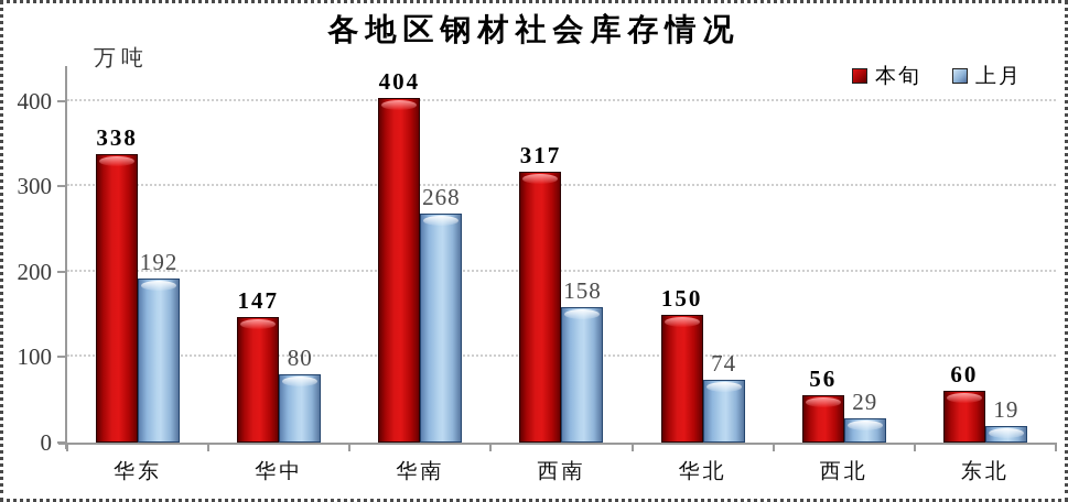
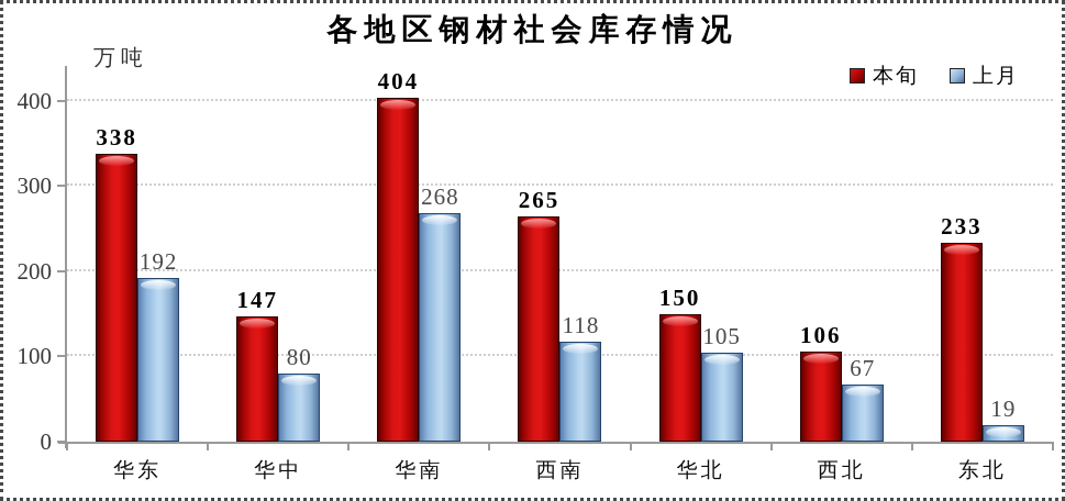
本旬/西南: 317 -> 265
上月/西南: 158 -> 118
上月/华北: 74 -> 105
本旬/西北: 56 -> 106
上月/西北: 29 -> 67
本旬/东北: 60 -> 233
